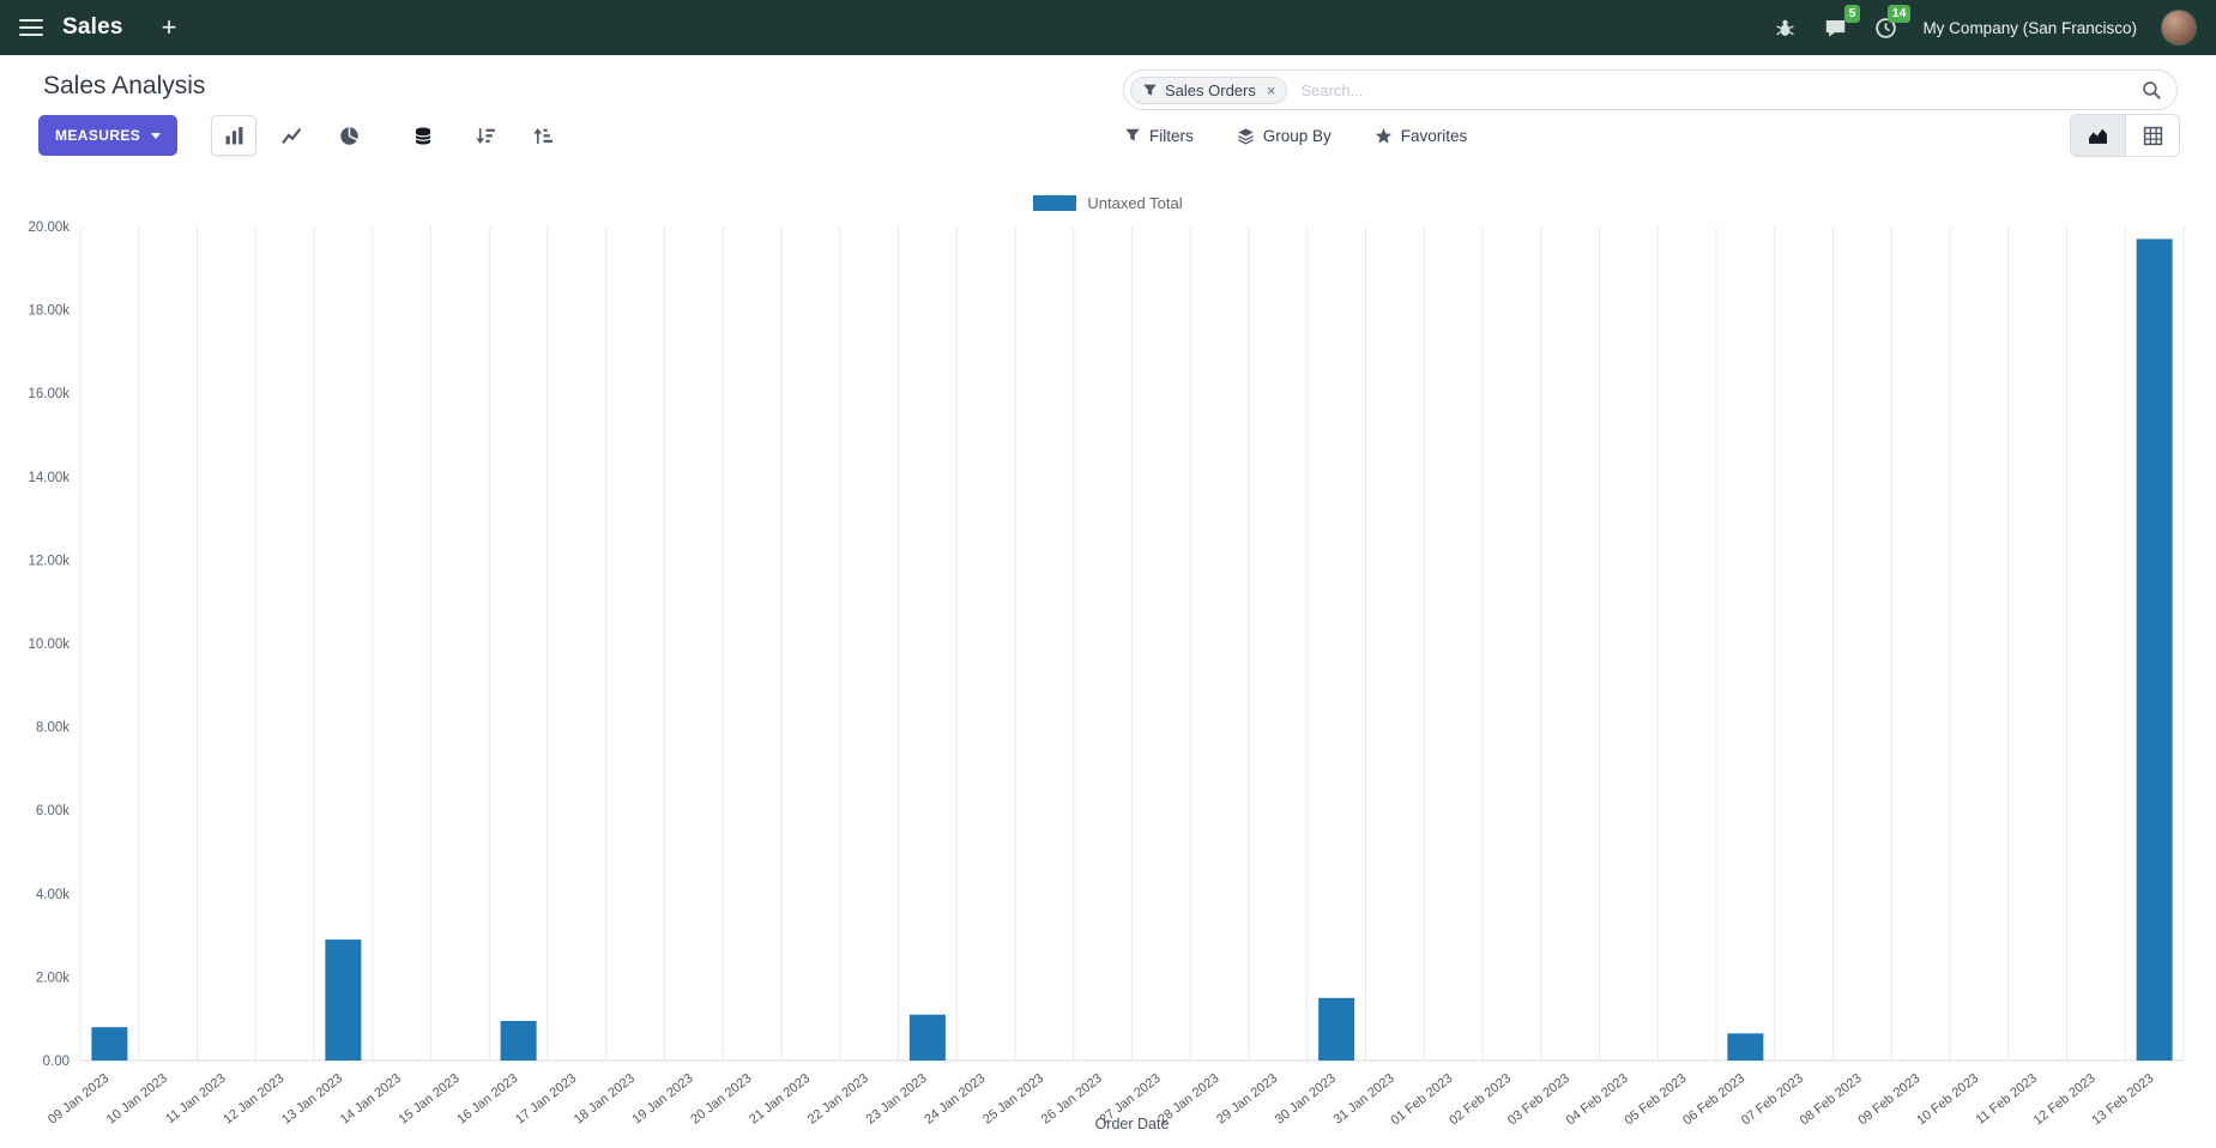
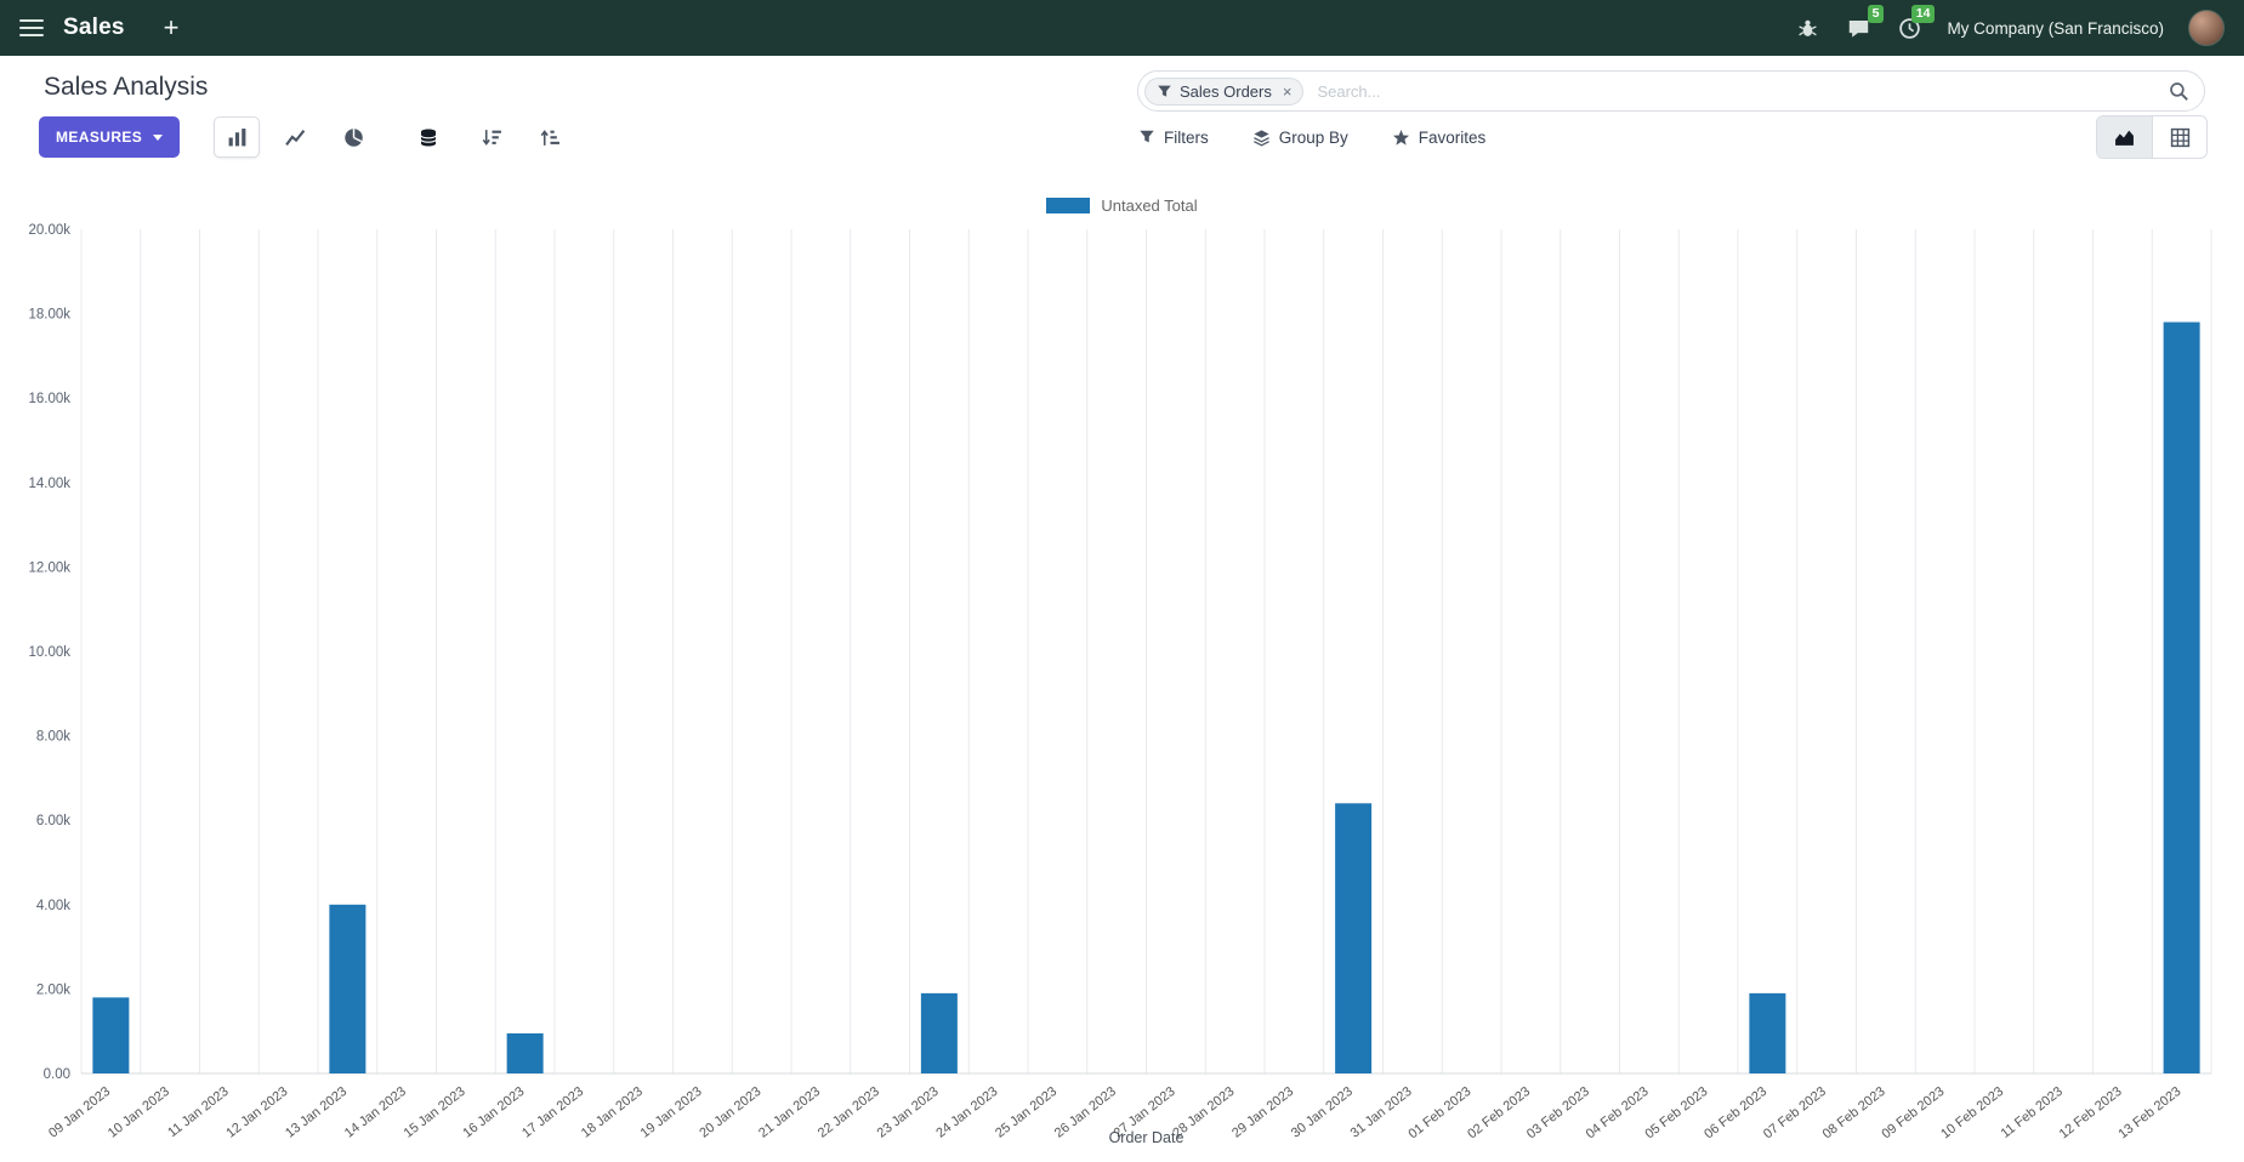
09 Jan 2023: 0.8k -> 1.8k
13 Jan 2023: 2.9k -> 4.0k
23 Jan 2023: 1.1k -> 1.9k
30 Jan 2023: 1.5k -> 6.4k
06 Feb 2023: 0.6k -> 1.9k
13 Feb 2023: 19.7k -> 17.8k
